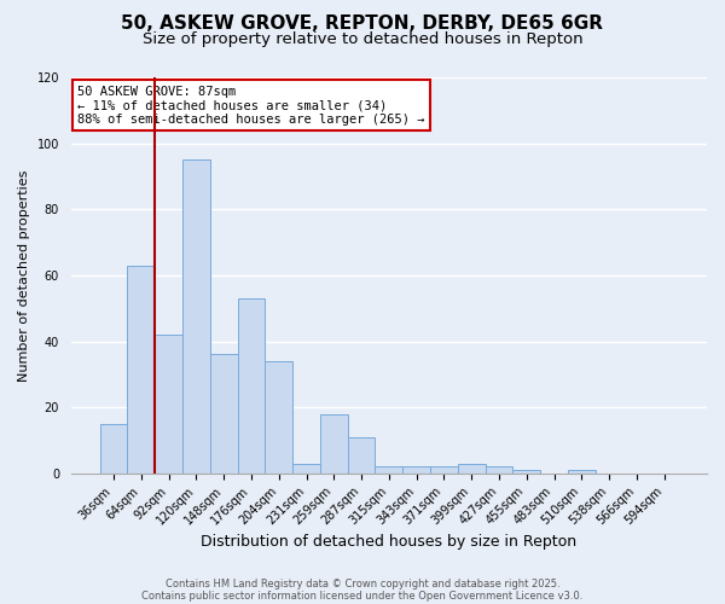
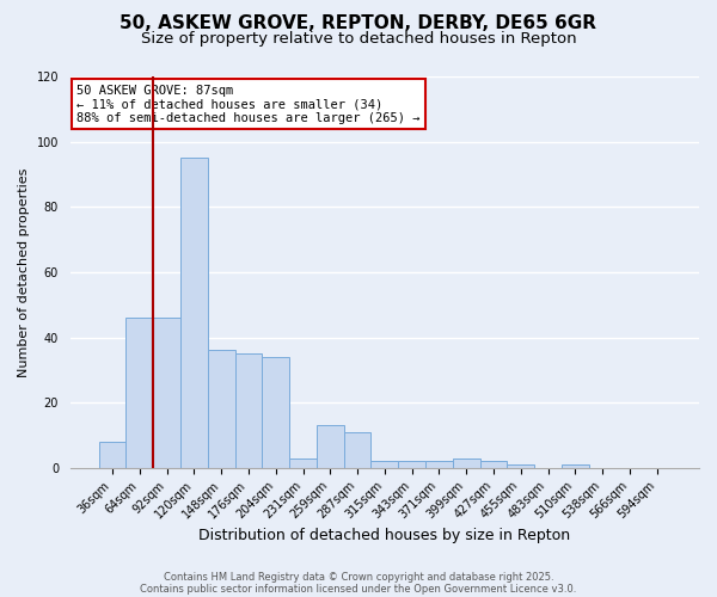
36sqm: 15 -> 8
64sqm: 63 -> 46
92sqm: 42 -> 46
176sqm: 53 -> 35
259sqm: 18 -> 13
